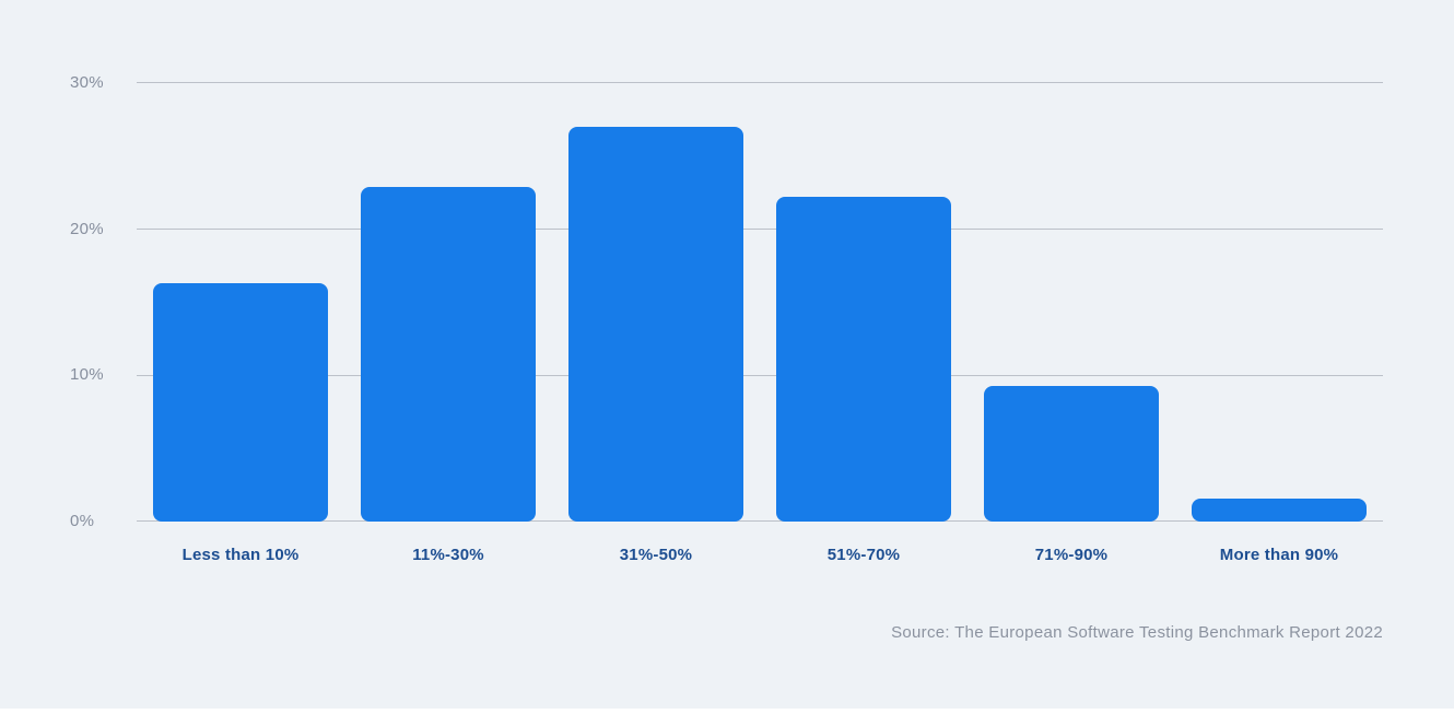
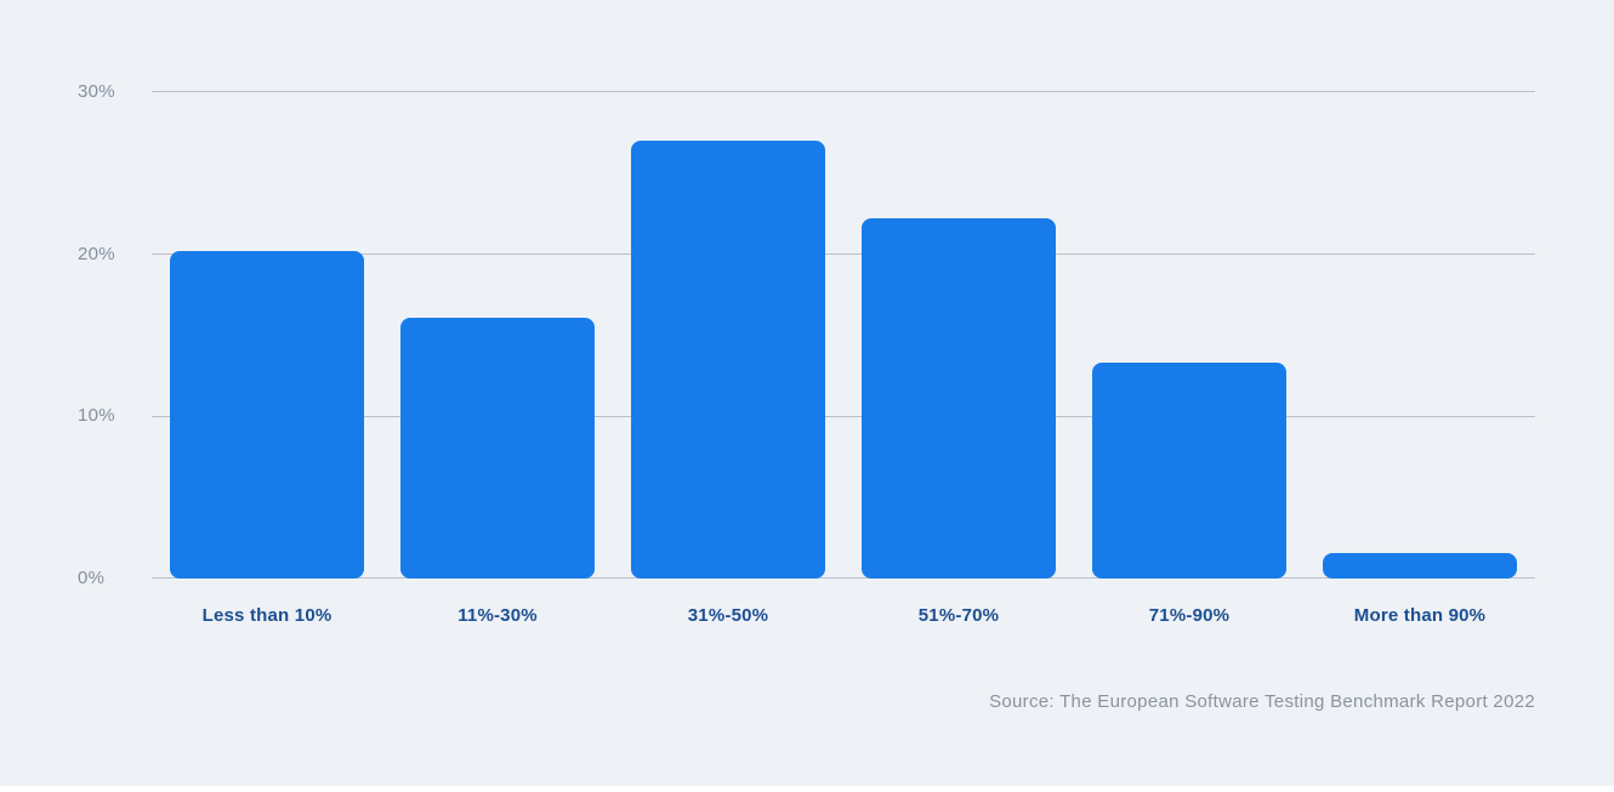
Less than 10%: 16.3% -> 20.2%
11%-30%: 22.9% -> 16.1%
71%-90%: 9.3% -> 13.3%
